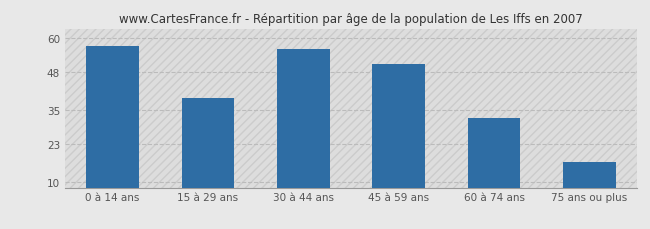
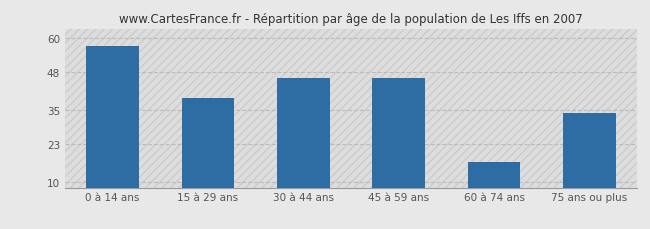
30 à 44 ans: 56 -> 46
45 à 59 ans: 51 -> 46
60 à 74 ans: 32 -> 17
75 ans ou plus: 17 -> 34
